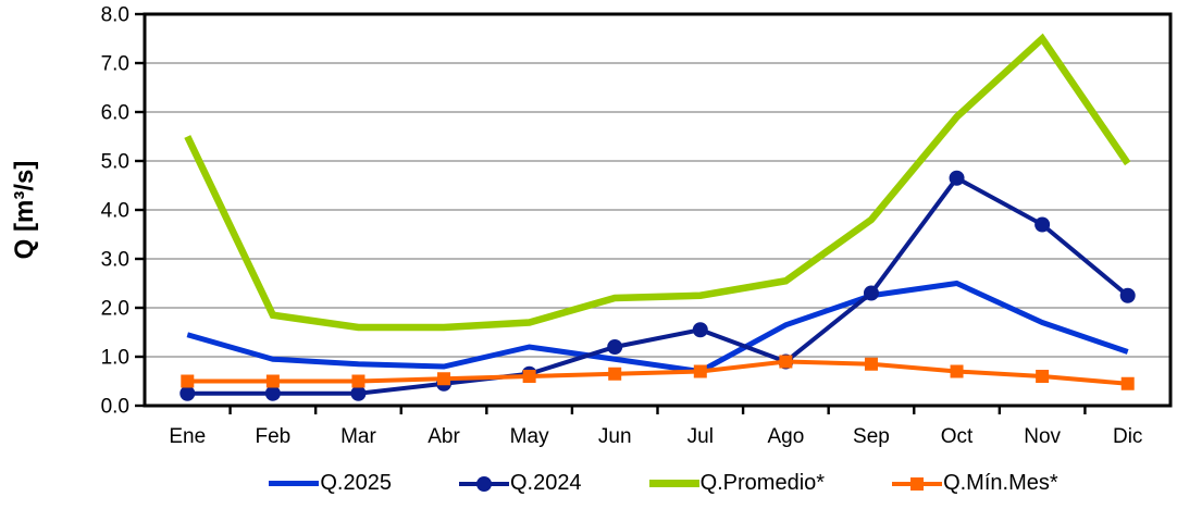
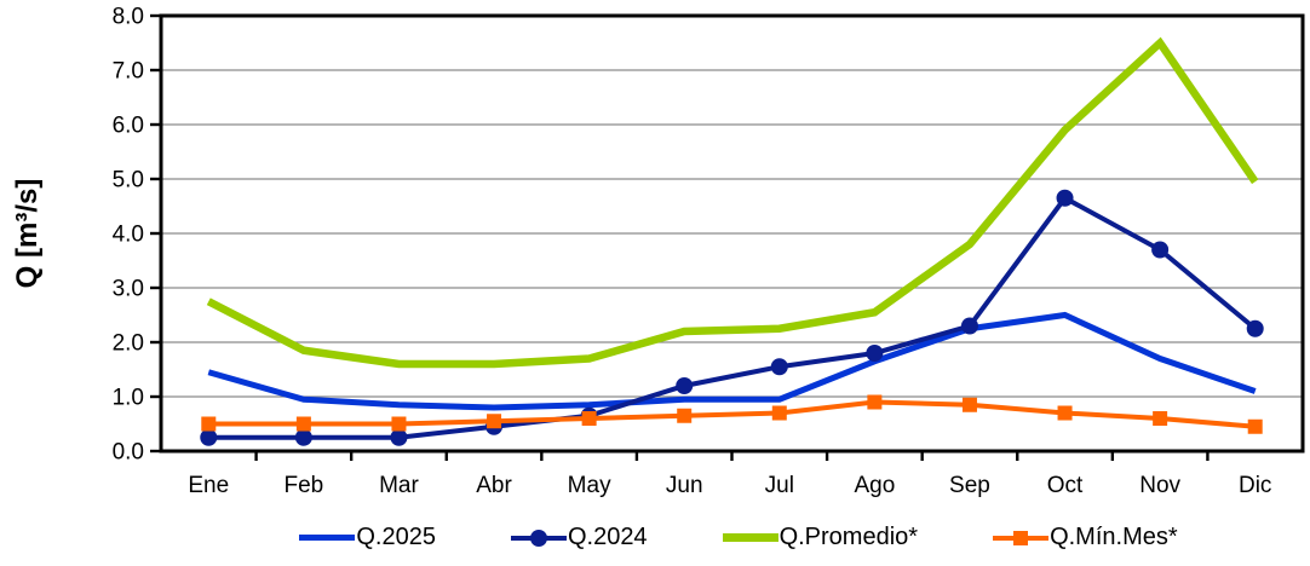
Q.Promedio*/Ene: 5.5 -> 2.8
Q.2025/May: 1.2 -> 0.8
Q.2025/Jul: 0.7 -> 0.9
Q.2024/Ago: 0.9 -> 1.8
